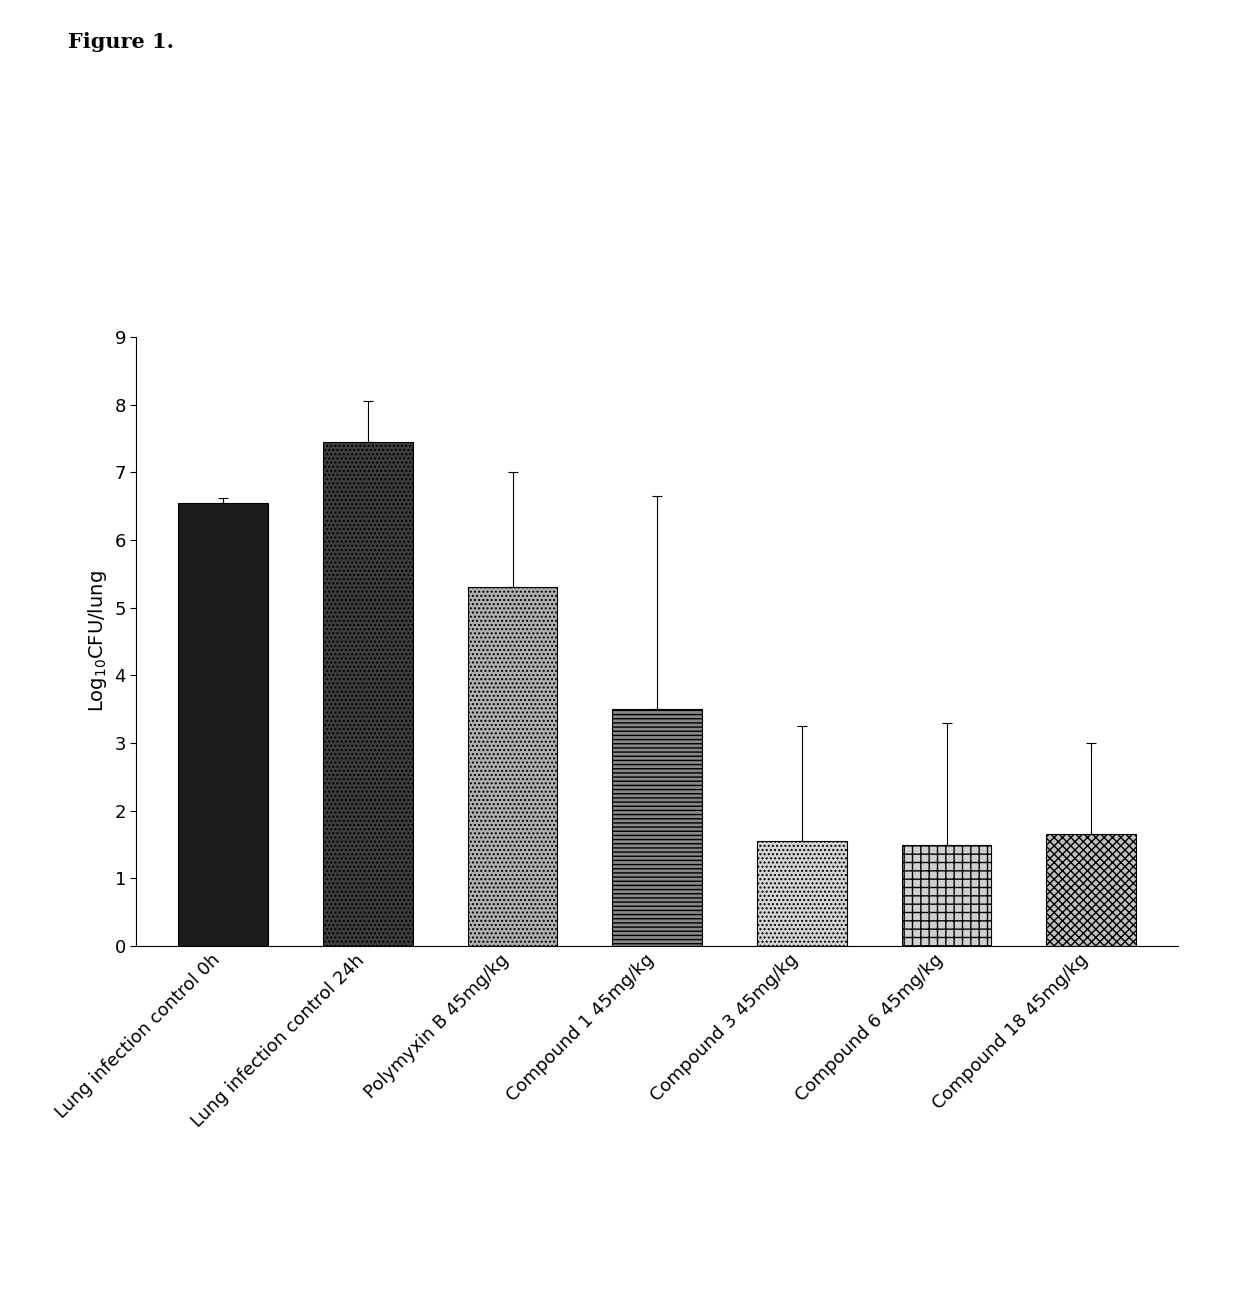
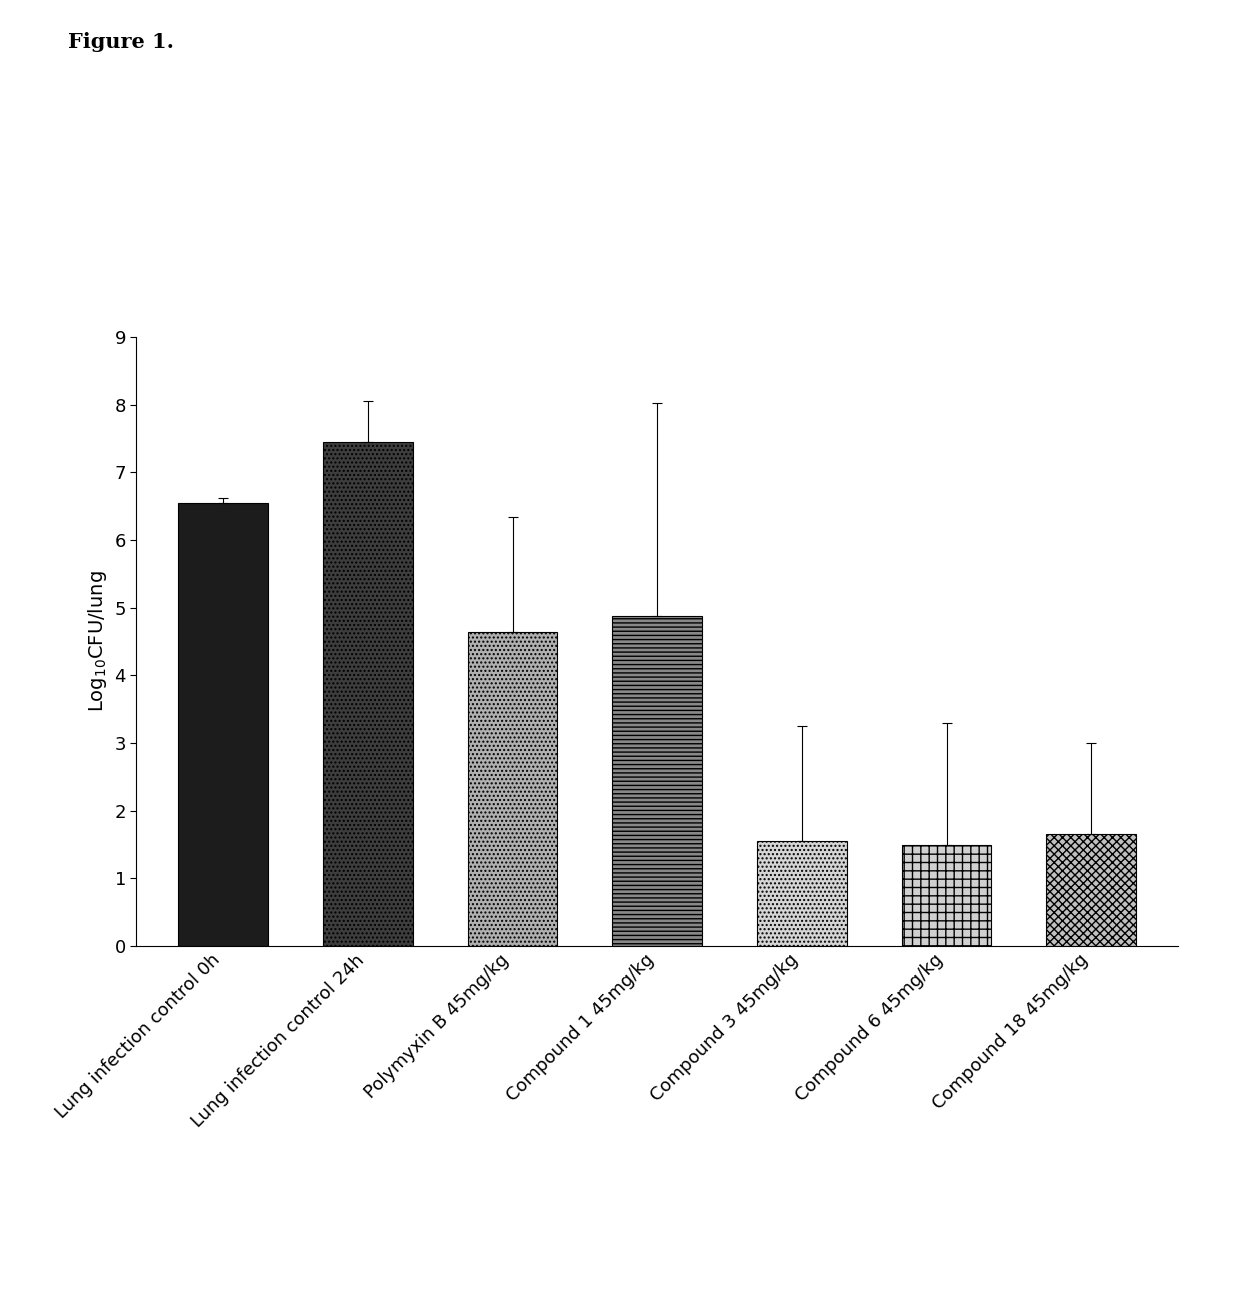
Polymyxin B 45mg/kg: 5.30 -> 4.64
Compound 1 45mg/kg: 3.50 -> 4.88
